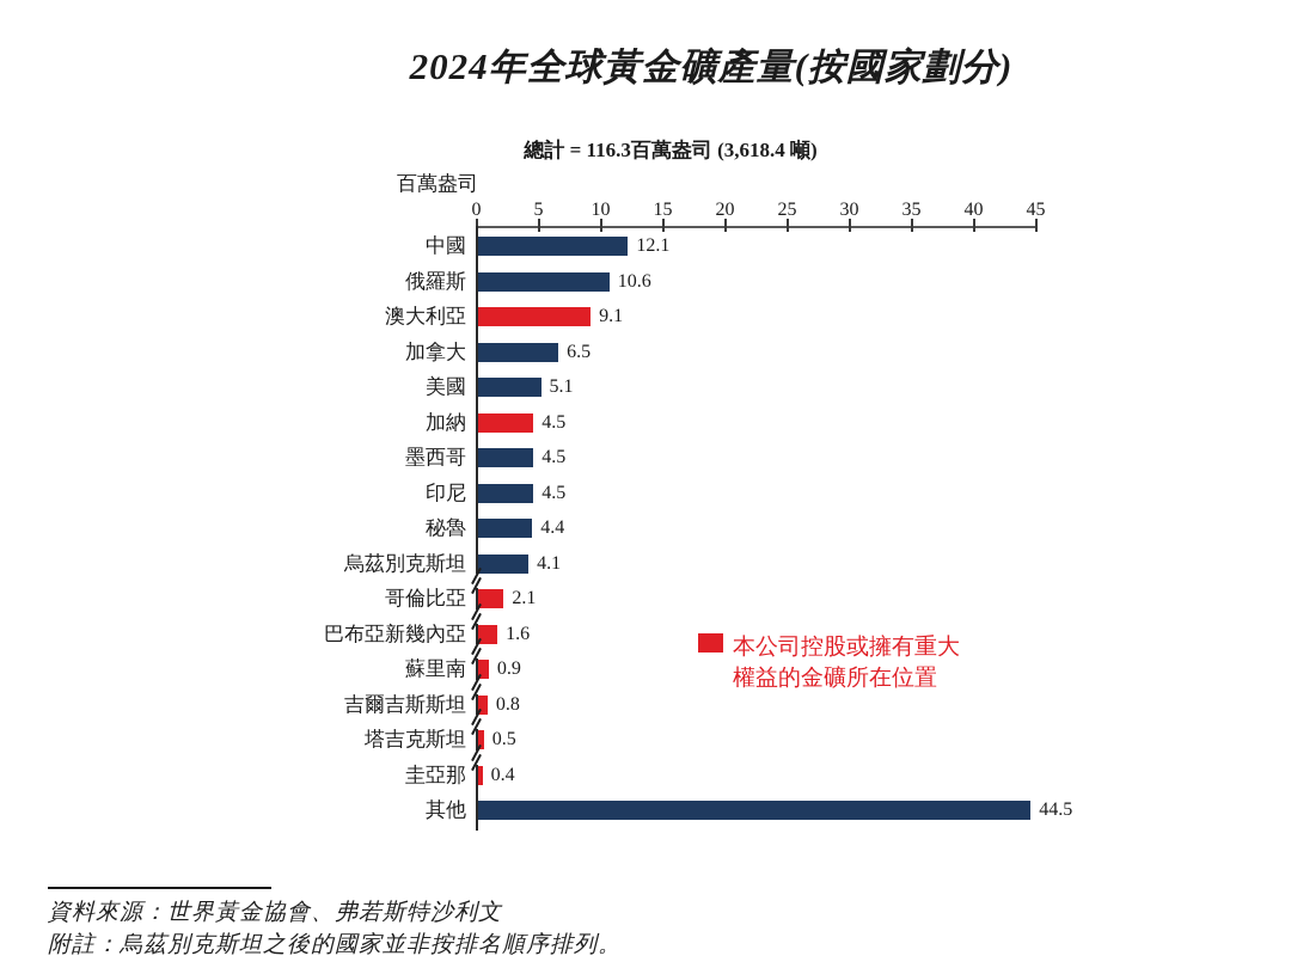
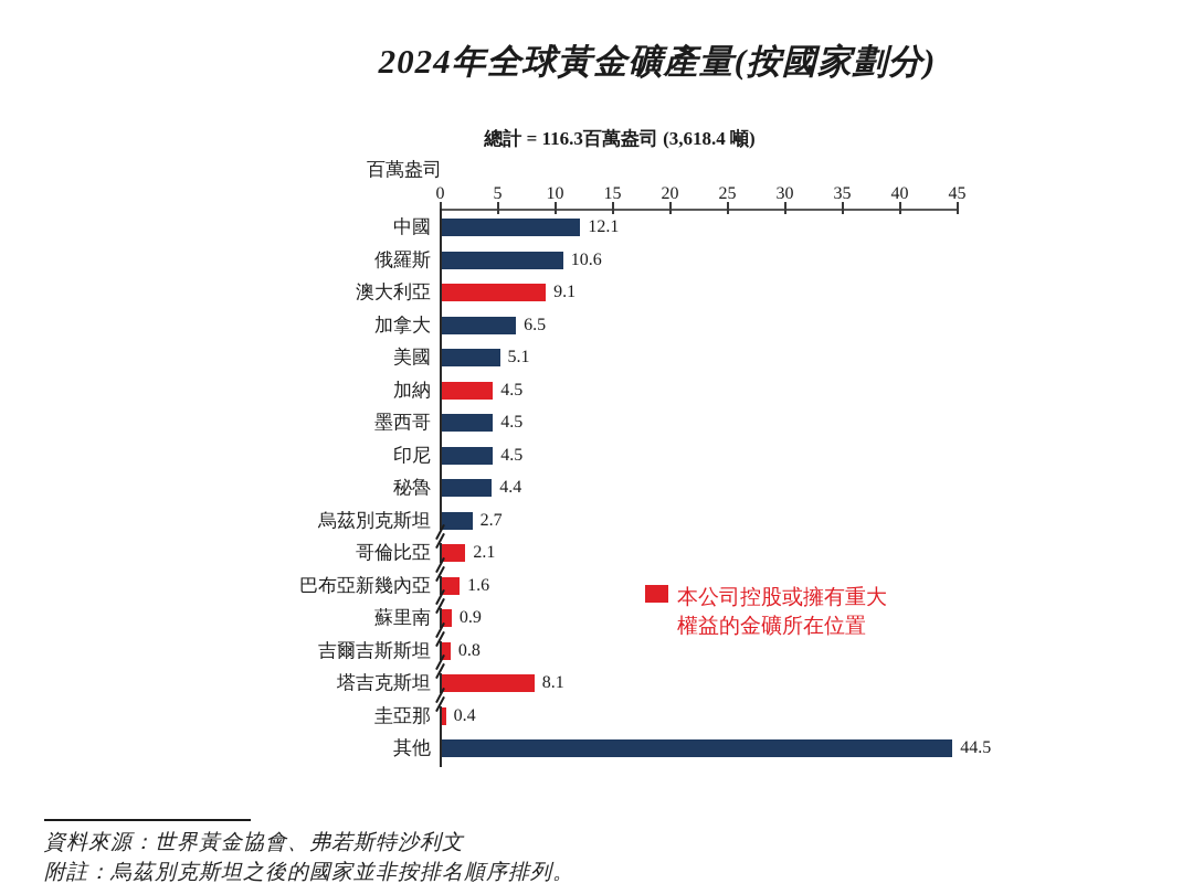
烏茲別克斯坦: 4.1 -> 2.7
塔吉克斯坦: 0.5 -> 8.1
